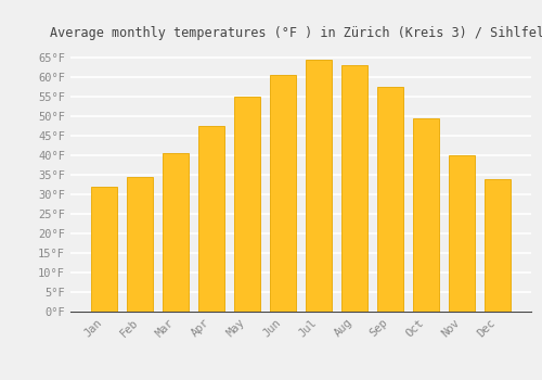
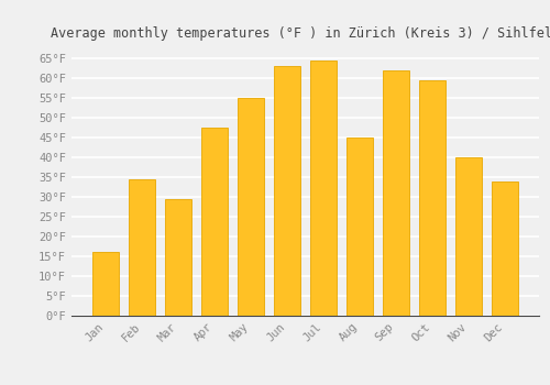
Jan: 32.0°F -> 16.0°F
Mar: 40.5°F -> 29.5°F
Jun: 60.5°F -> 63.0°F
Aug: 63.0°F -> 45.0°F
Sep: 57.5°F -> 62.0°F
Oct: 49.5°F -> 59.5°F
